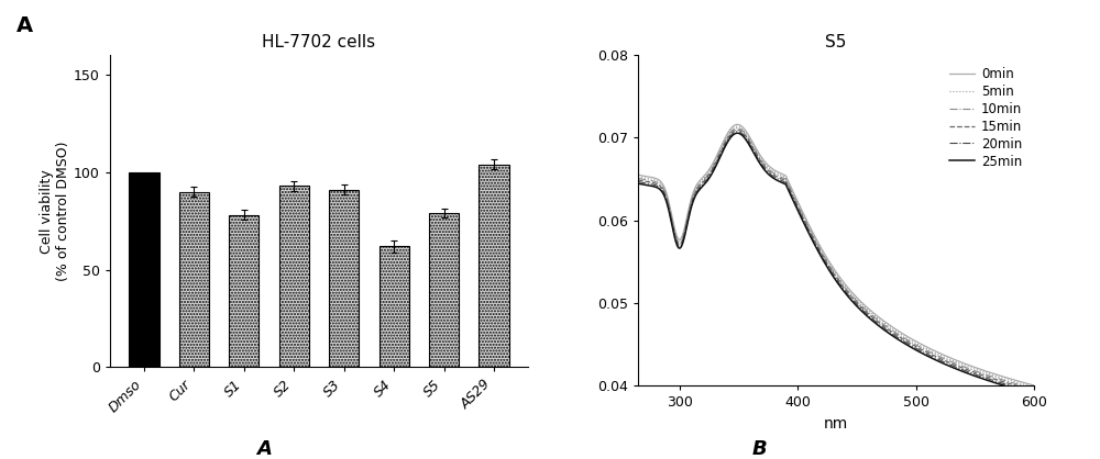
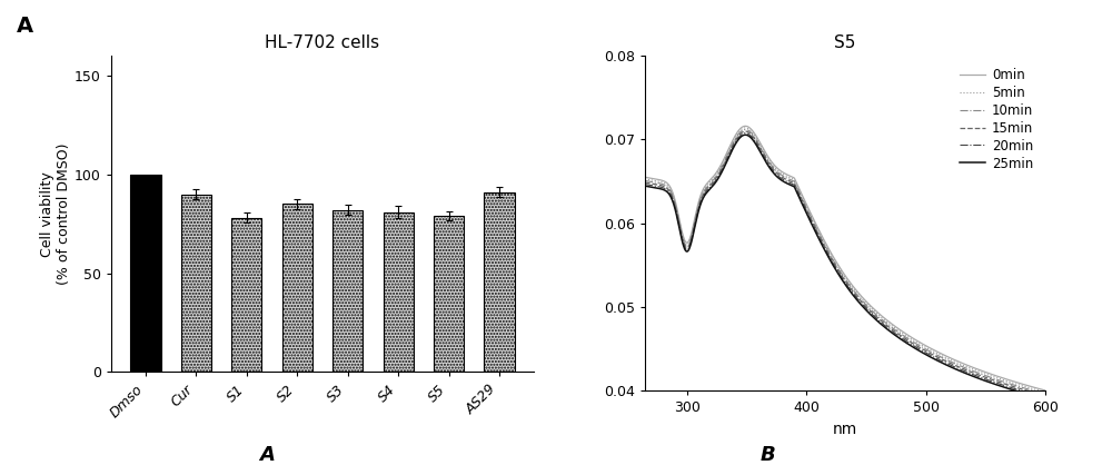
HL-7702 cells/S2: 93 -> 85
HL-7702 cells/S3: 91 -> 82
HL-7702 cells/S4: 62 -> 81
HL-7702 cells/AS29: 104 -> 91
